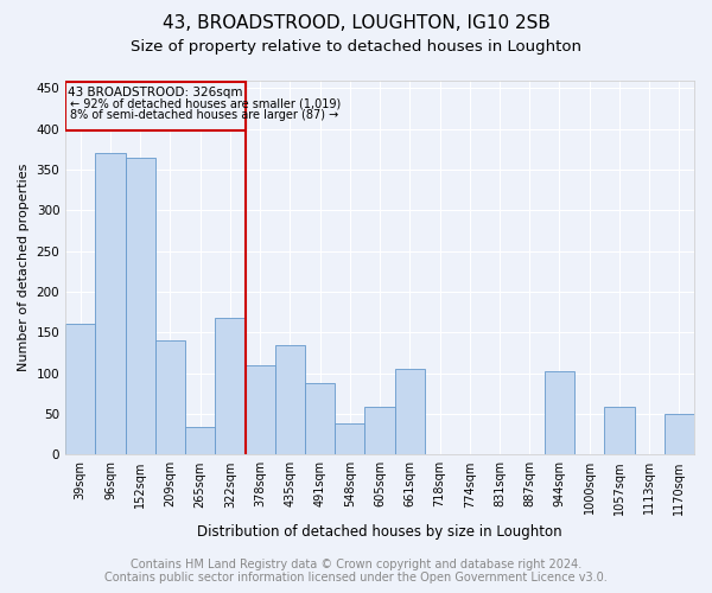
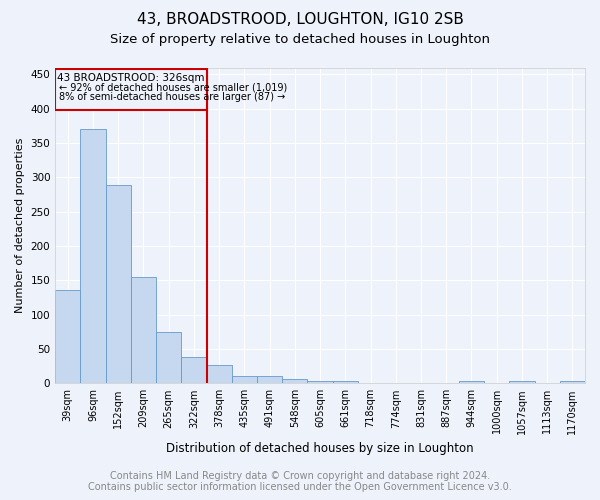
39sqm: 160 -> 136
152sqm: 364 -> 289
209sqm: 140 -> 155
265sqm: 34 -> 75
322sqm: 168 -> 38
378sqm: 110 -> 27
435sqm: 134 -> 10
491sqm: 88 -> 10
548sqm: 38 -> 6
605sqm: 58 -> 4
661sqm: 106 -> 4
944sqm: 102 -> 4
1057sqm: 58 -> 3
1170sqm: 50 -> 3
